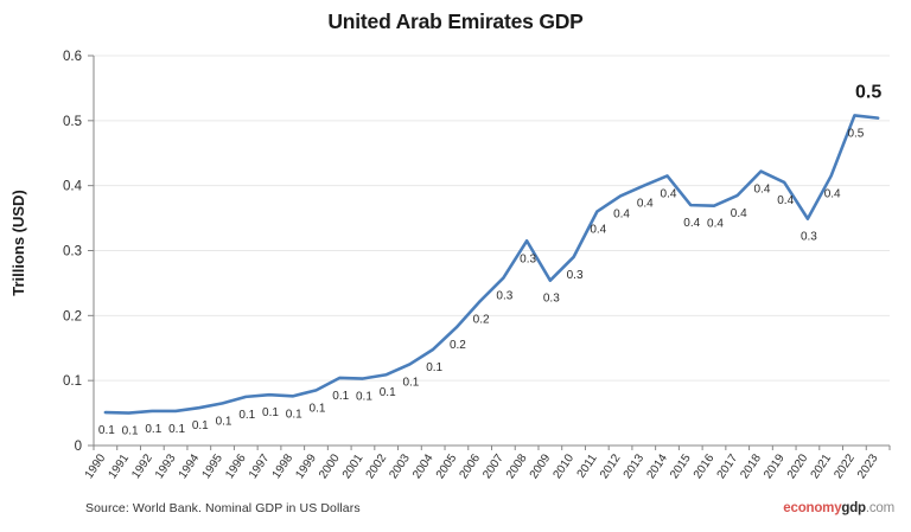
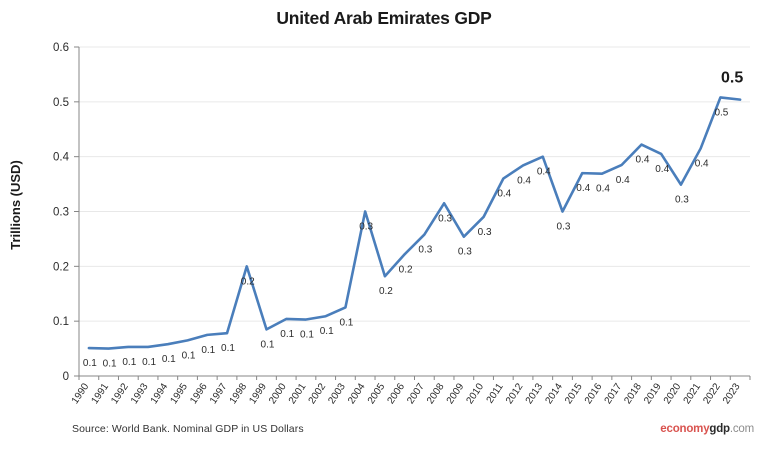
1998: 0.1 -> 0.2
2004: 0.1 -> 0.3
2014: 0.4 -> 0.3
